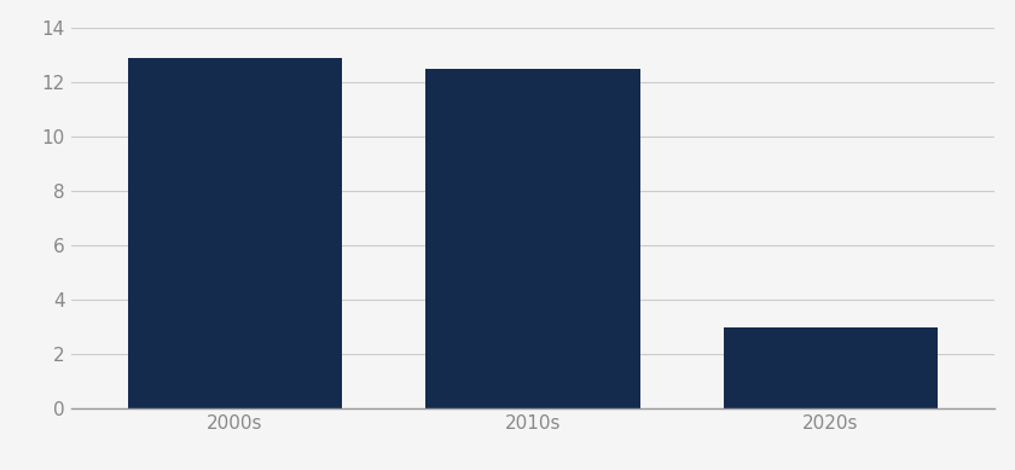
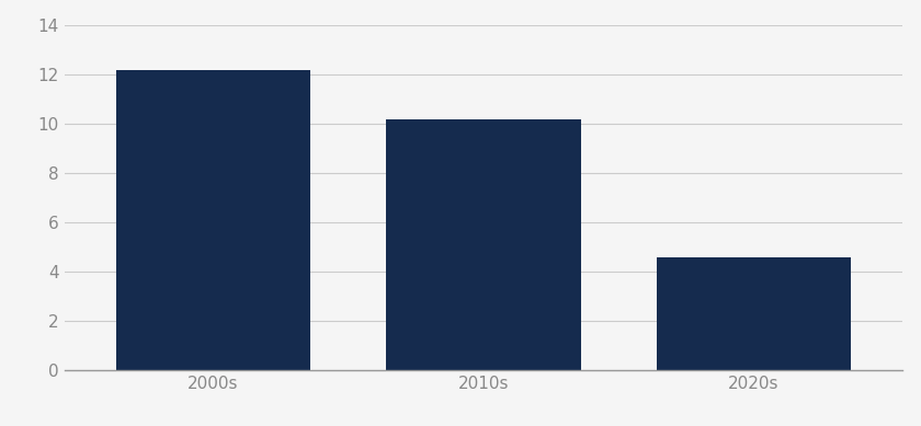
2000s: 12.9 -> 12.2
2010s: 12.5 -> 10.2
2020s: 3.0 -> 4.6
